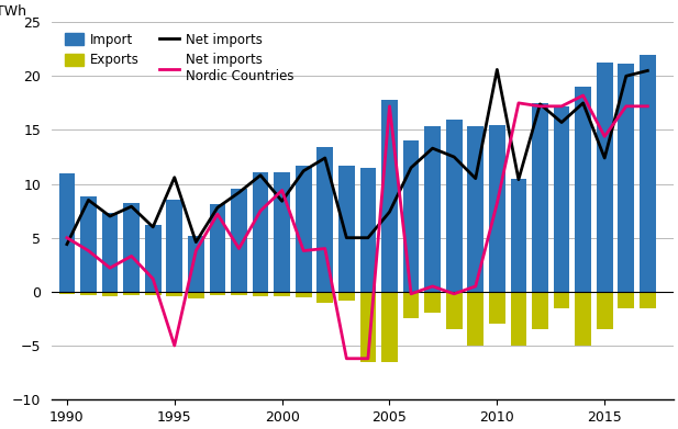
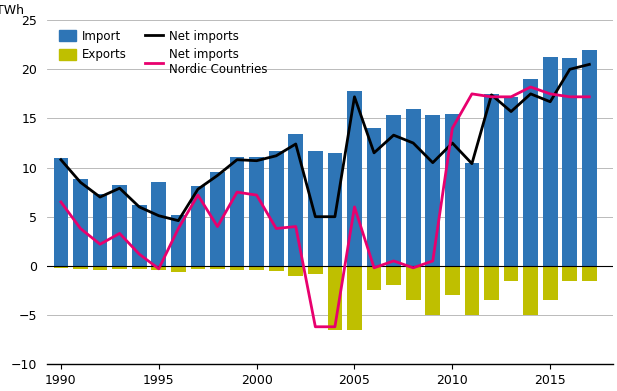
Net imports/1990: 4.4 -> 10.8
Net imports Nordic Countries/1990: 5.0 -> 6.5
Net imports/1995: 10.6 -> 5.1
Net imports Nordic Countries/1995: -5.0 -> -0.3
Net imports/2000: 8.4 -> 10.7
Net imports Nordic Countries/2000: 9.4 -> 7.2
Net imports/2005: 7.4 -> 17.2
Net imports Nordic Countries/2005: 17.2 -> 6.0
Net imports/2010: 20.6 -> 12.5
Net imports Nordic Countries/2010: 8.2 -> 14.0
Net imports/2015: 12.4 -> 16.7
Net imports Nordic Countries/2015: 14.4 -> 17.5
